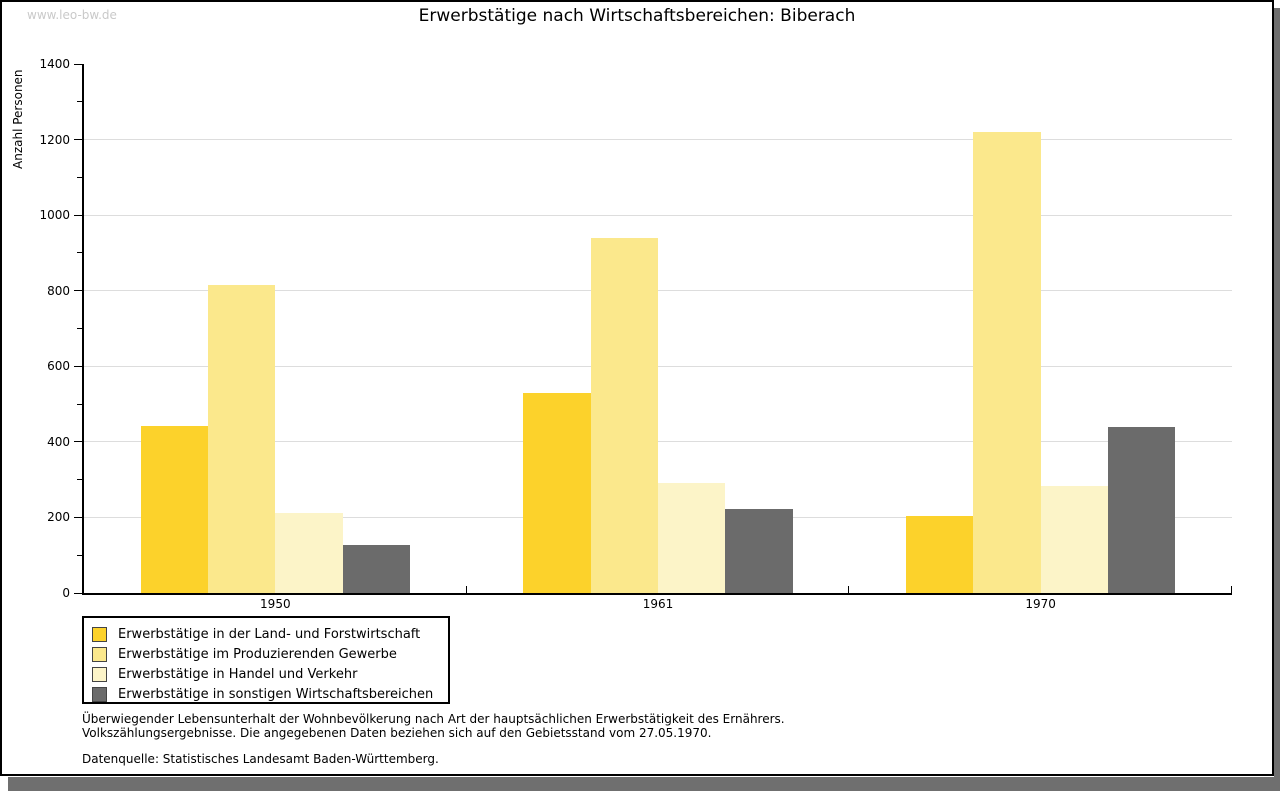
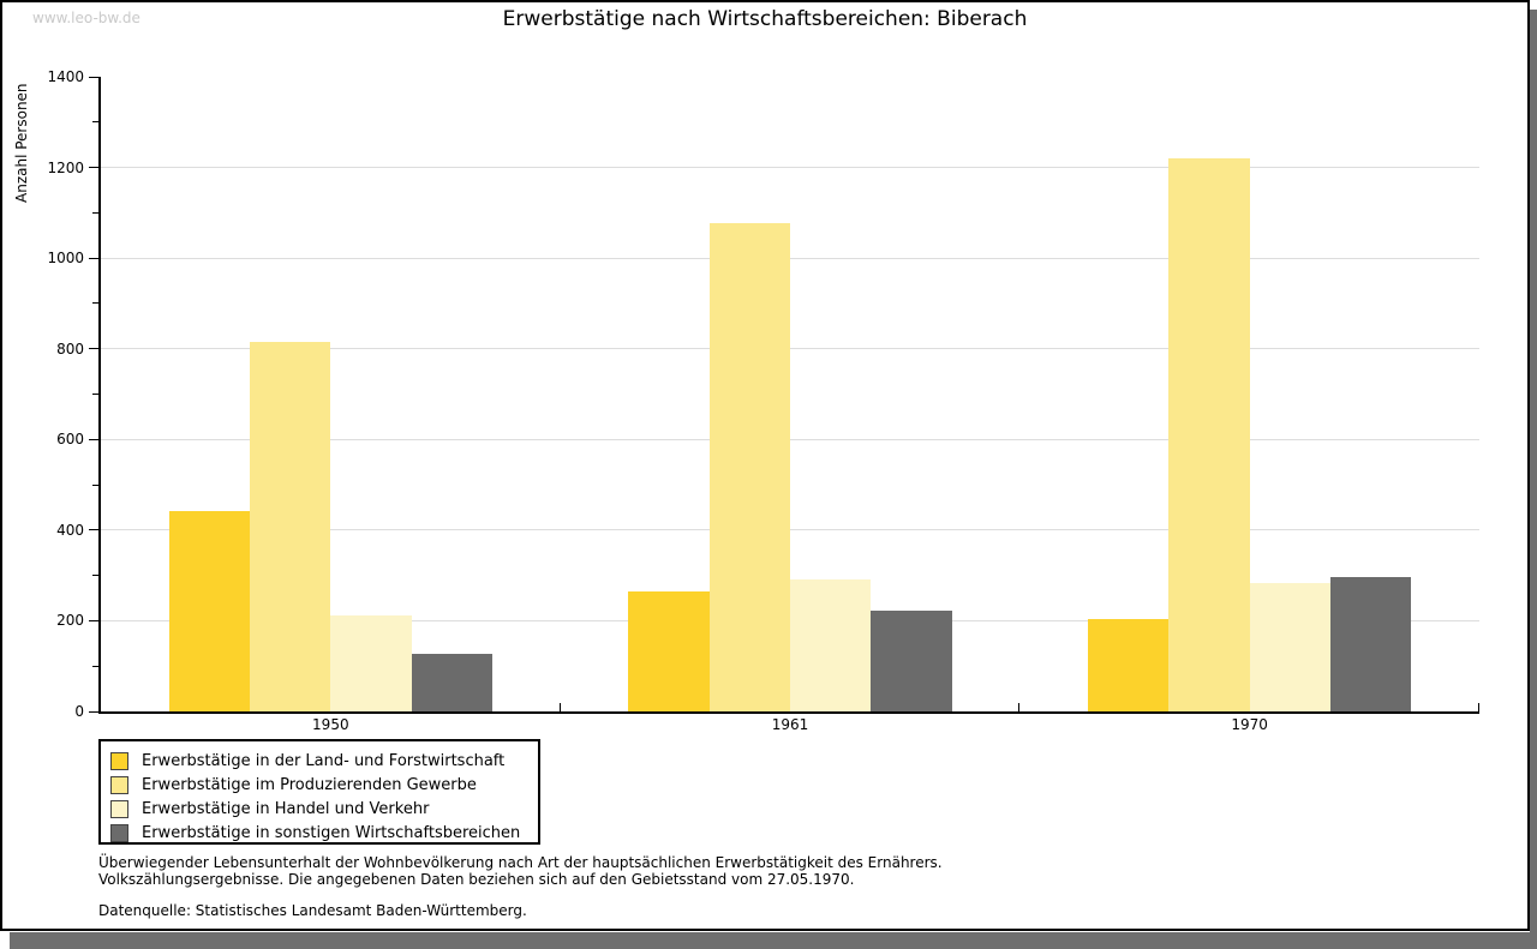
Erwerbstätige in der Land- und Forstwirtschaft/1961: 530 -> 260
Erwerbstätige im Produzierenden Gewerbe/1961: 940 -> 1080
Erwerbstätige in sonstigen Wirtschaftsbereichen/1970: 440 -> 300
